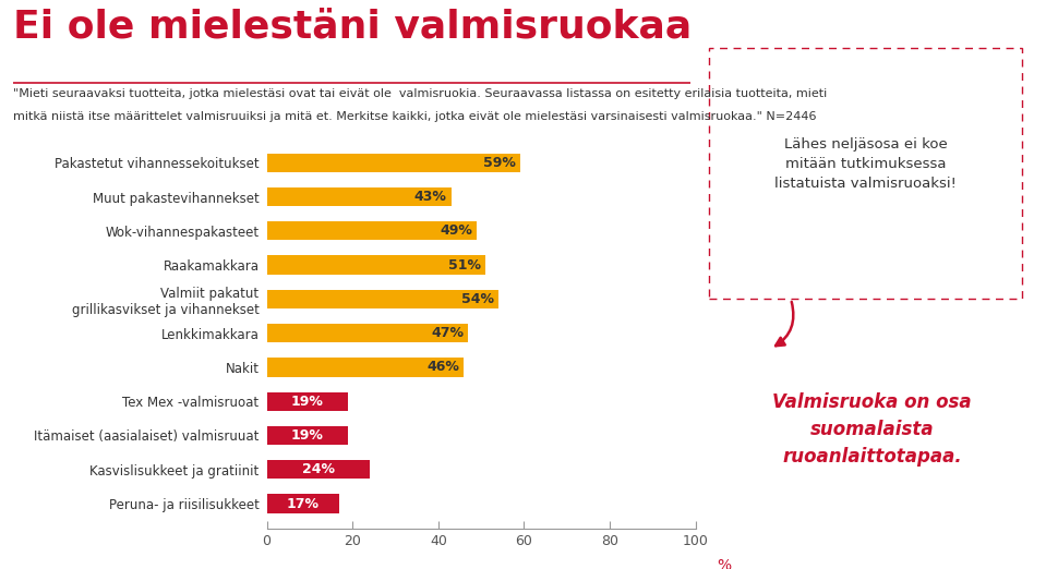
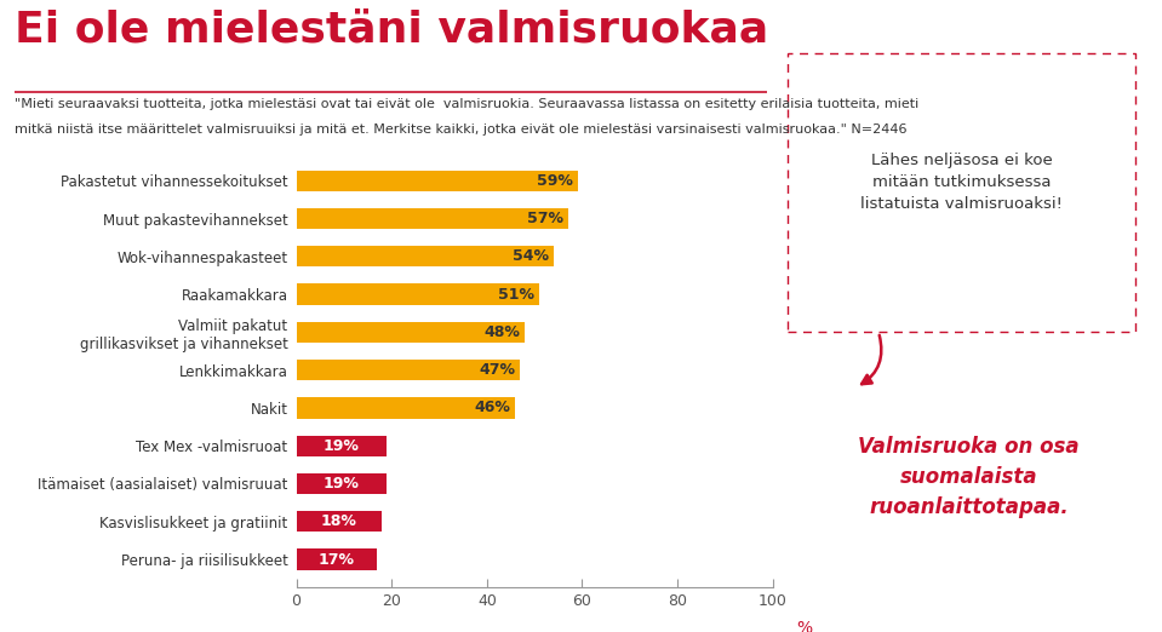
Muut pakastevihannekset: 43% -> 57%
Wok-vihannespakasteet: 49% -> 54%
Valmiit pakatut grillikasvikset ja vihannekset: 54% -> 48%
Kasvislisukkeet ja gratiinit: 24% -> 18%
